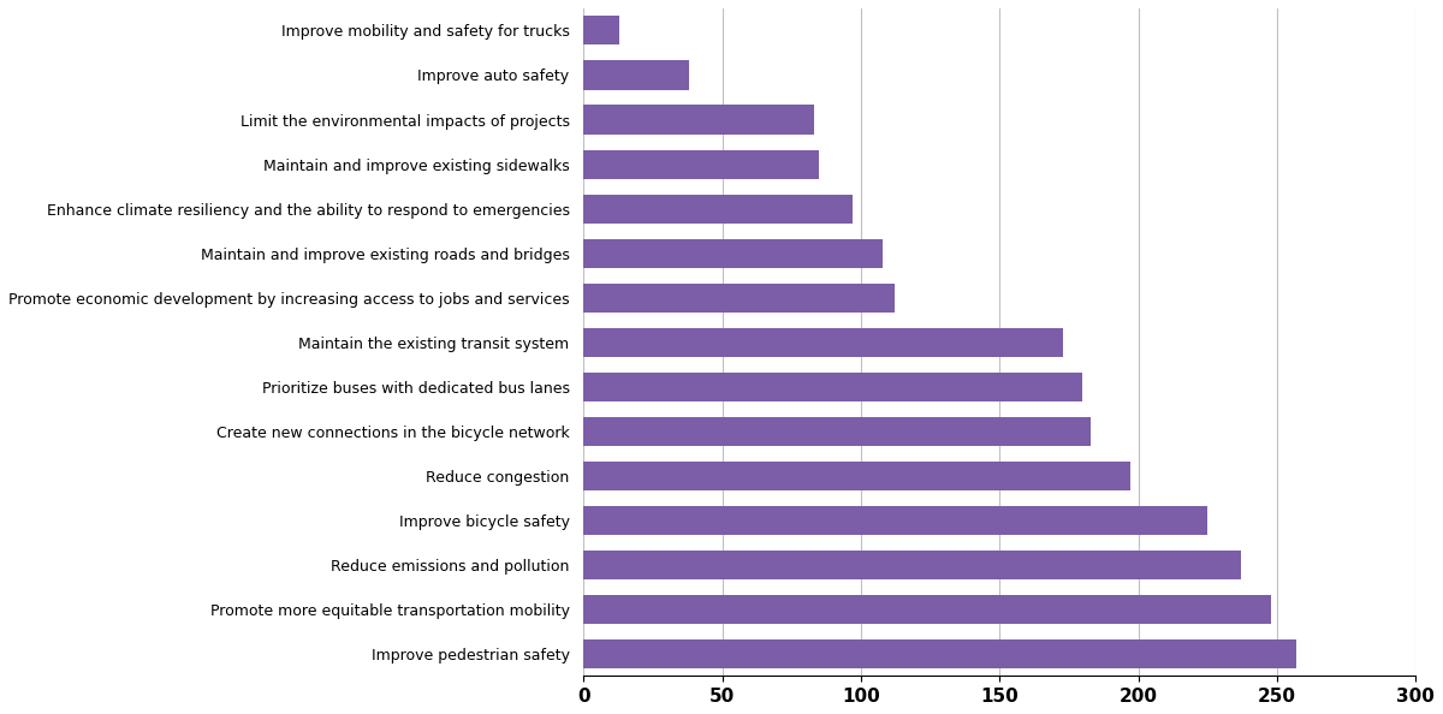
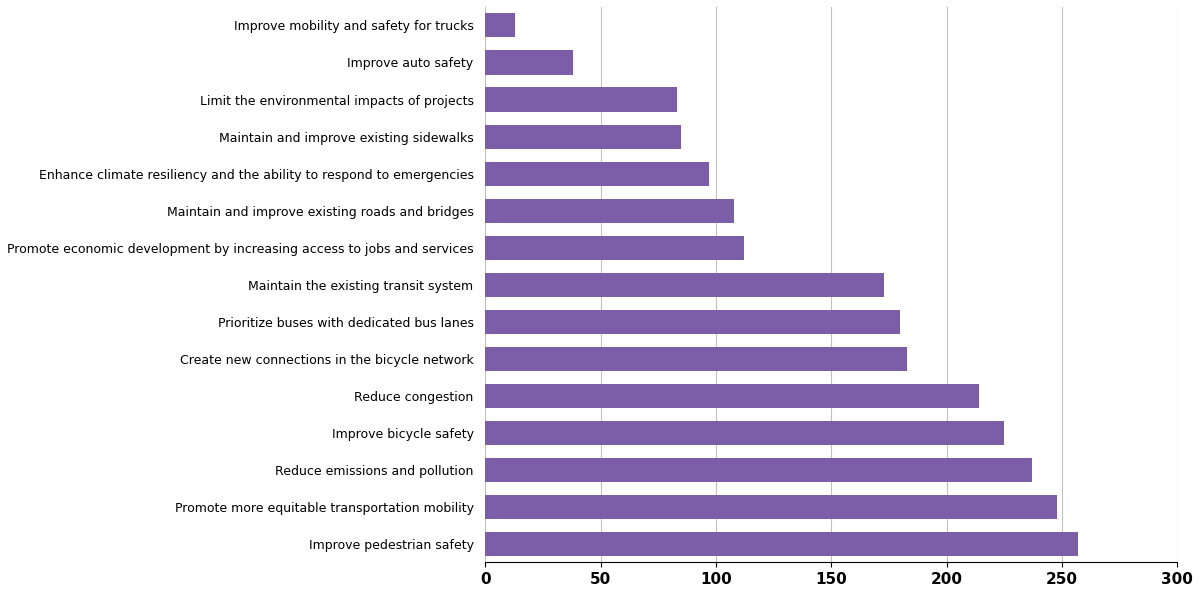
Reduce congestion: 197 -> 214
